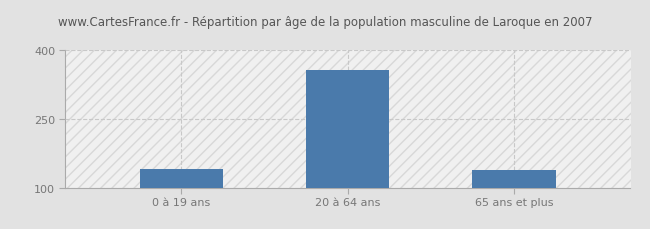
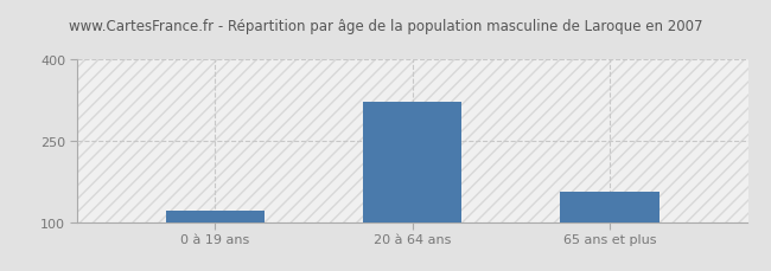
0 à 19 ans: 140 -> 120
20 à 64 ans: 355 -> 320
65 ans et plus: 138 -> 155
